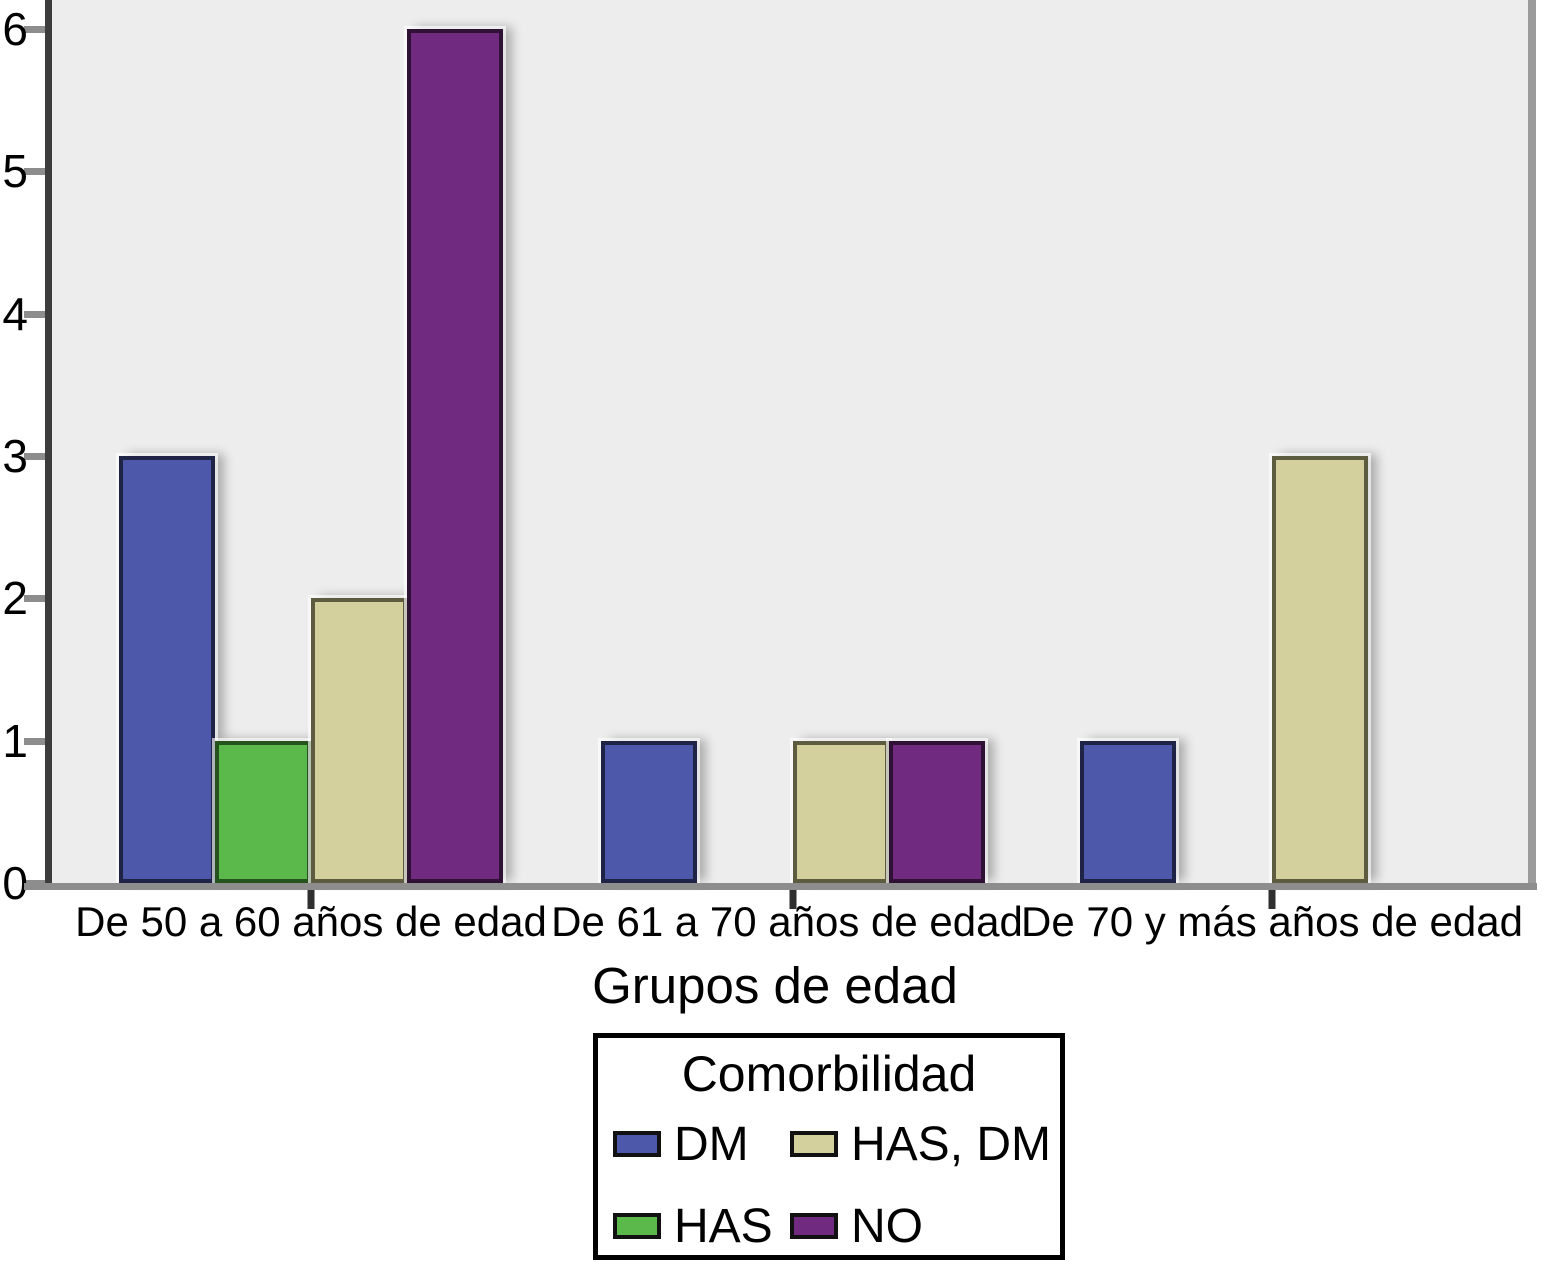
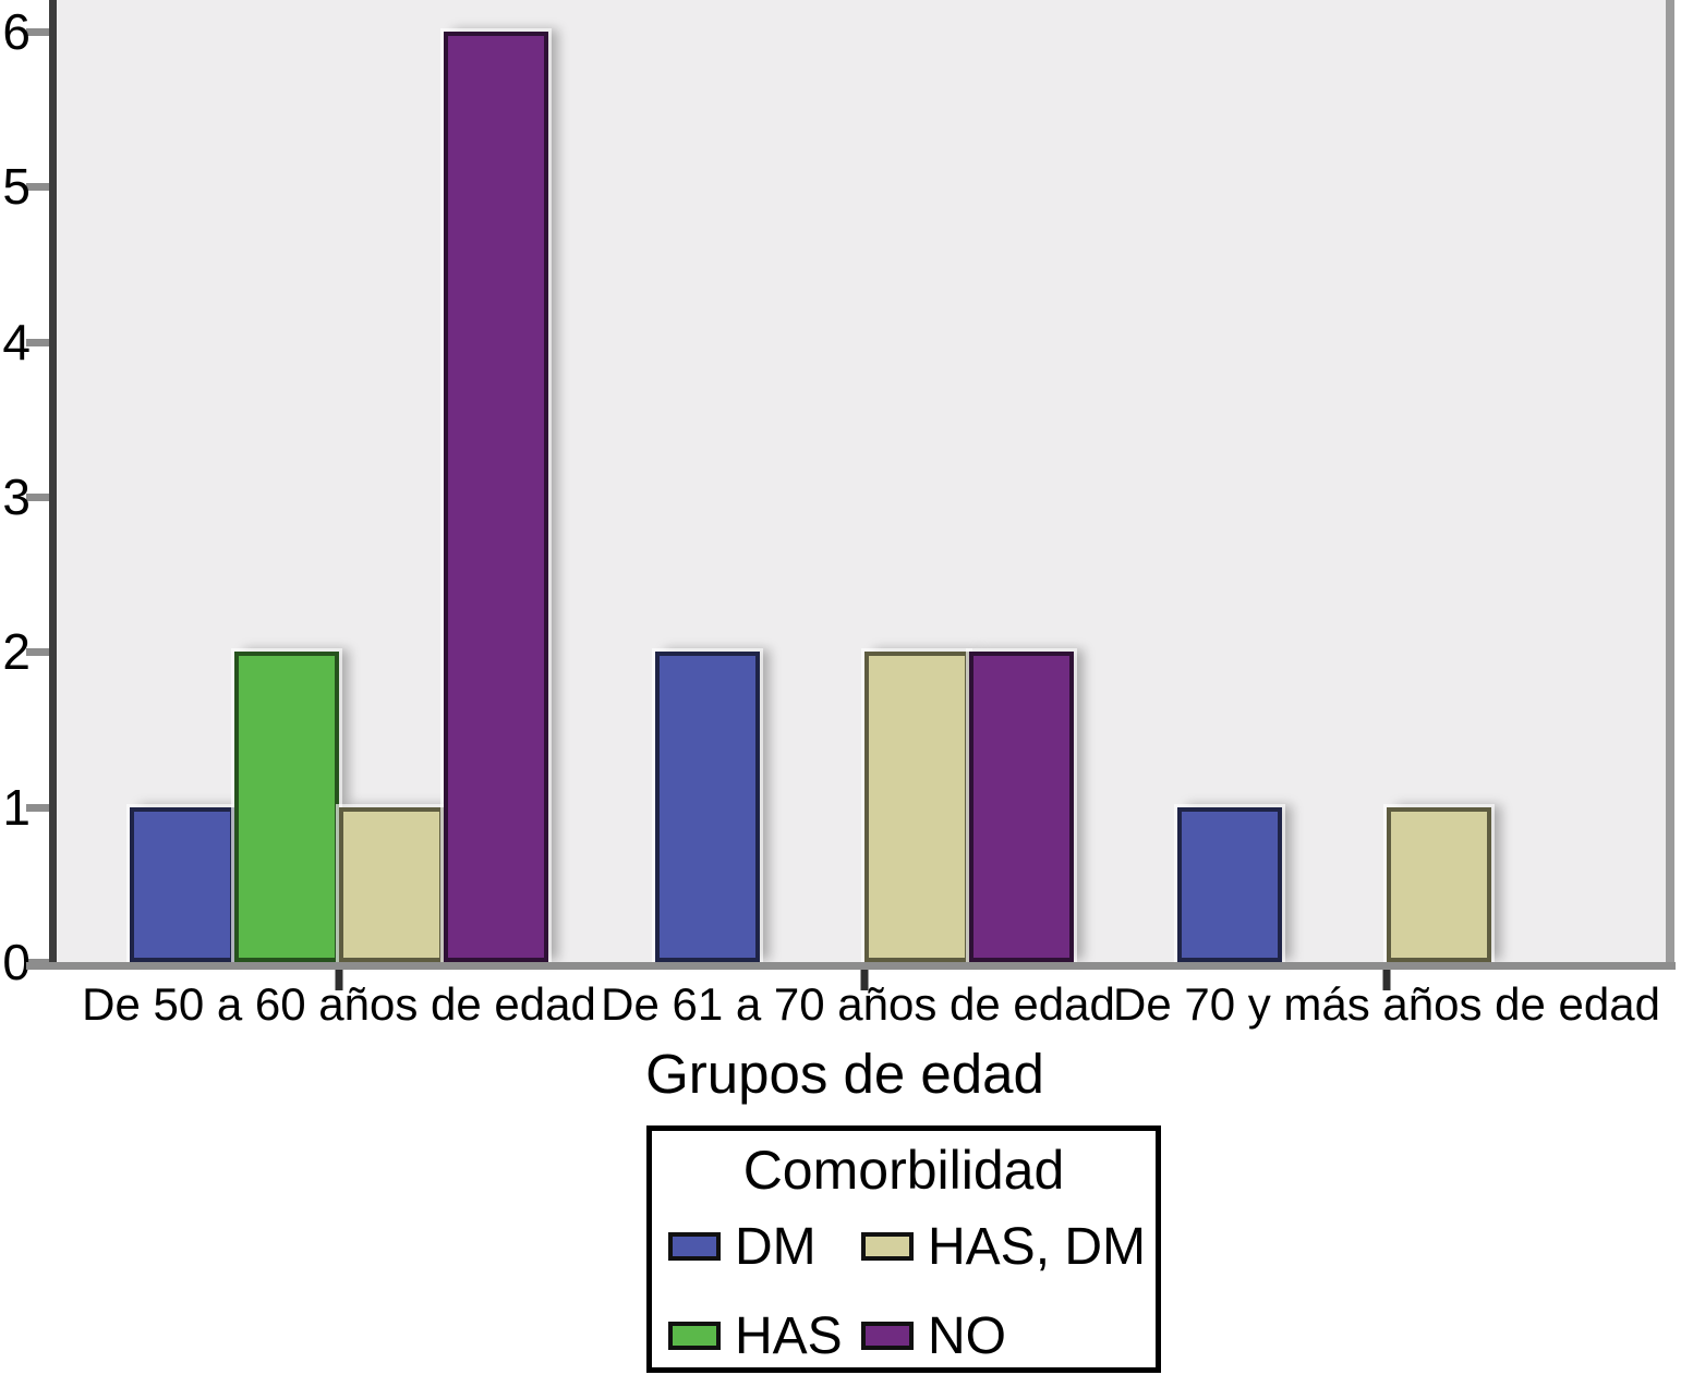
DM/De 50 a 60 años de edad: 3 -> 1
HAS/De 50 a 60 años de edad: 1 -> 2
HAS, DM/De 50 a 60 años de edad: 2 -> 1
DM/De 61 a 70 años de edad: 1 -> 2
HAS, DM/De 61 a 70 años de edad: 1 -> 2
NO/De 61 a 70 años de edad: 1 -> 2
HAS, DM/De 70 y más años de edad: 3 -> 1
